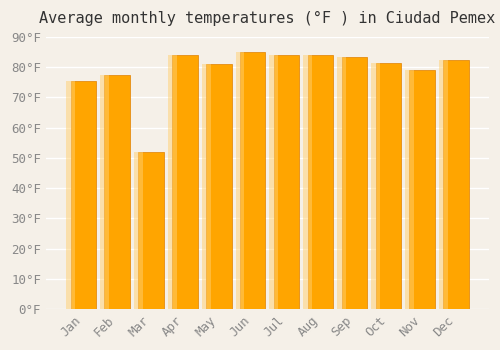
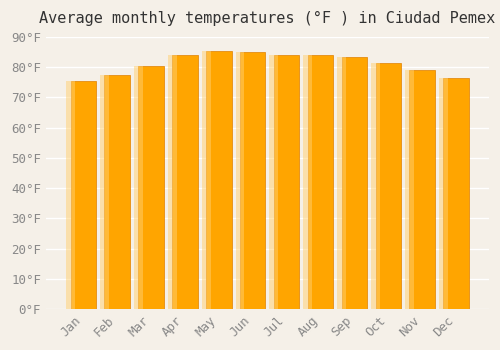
Mar: 52.0°F -> 80.5°F
May: 81.0°F -> 85.5°F
Dec: 82.5°F -> 76.5°F
